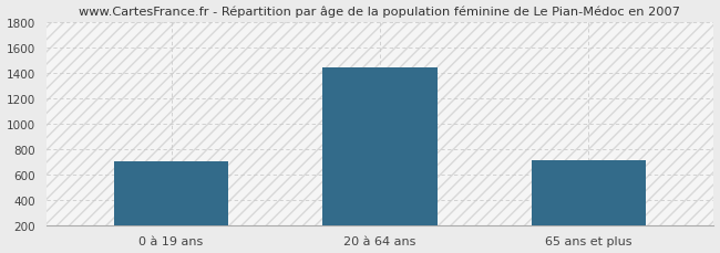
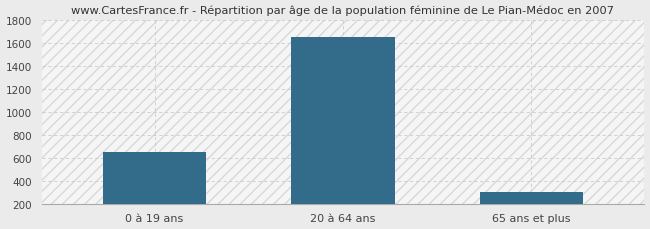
0 à 19 ans: 700 -> 650
20 à 64 ans: 1440 -> 1650
65 ans et plus: 710 -> 300
